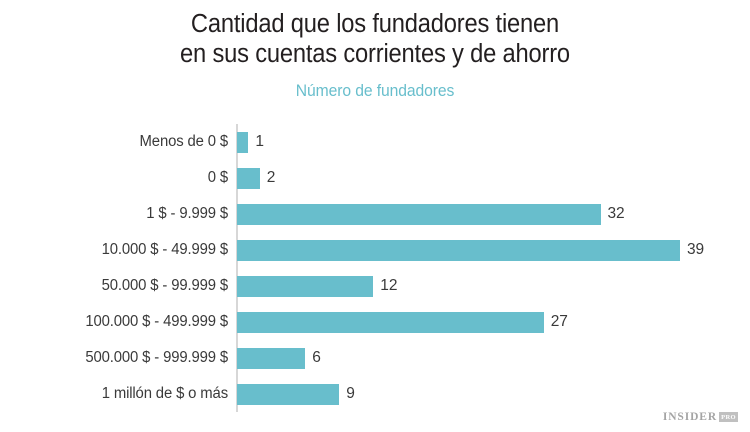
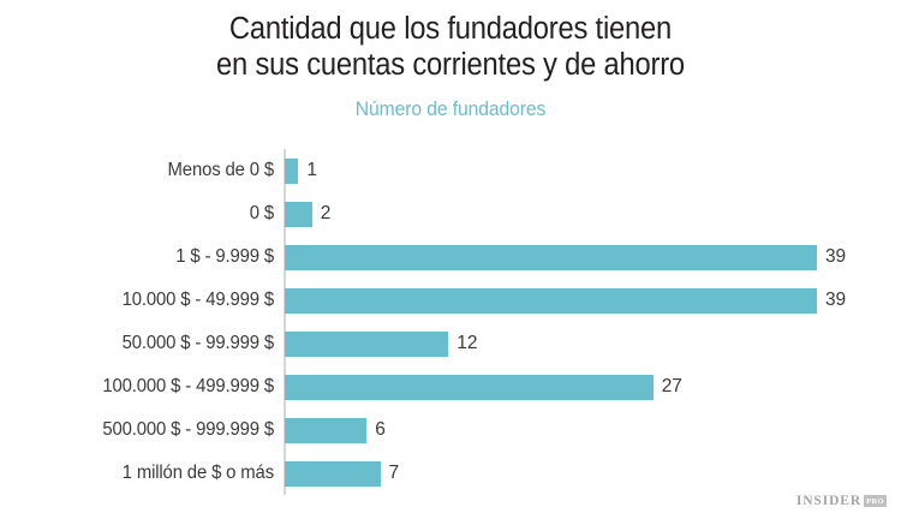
1 $ - 9.999 $: 32 -> 39
1 millón de $ o más: 9 -> 7
